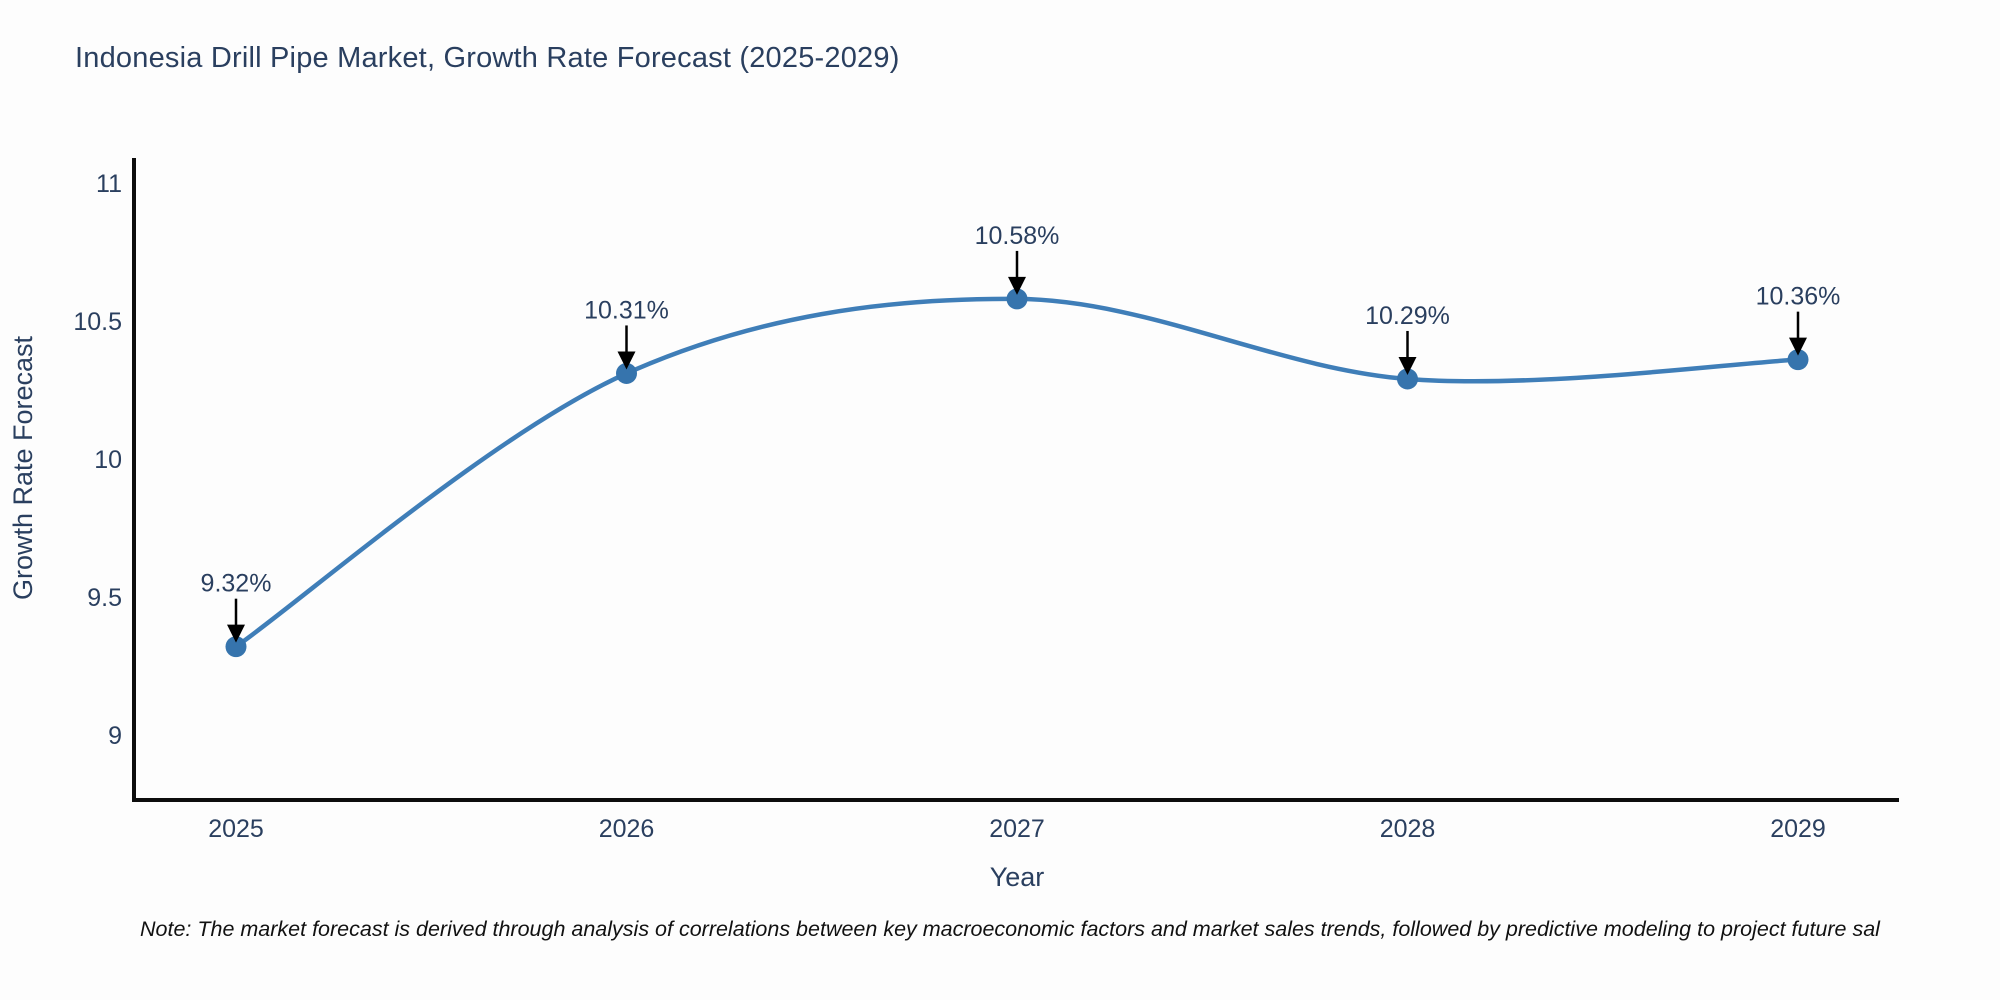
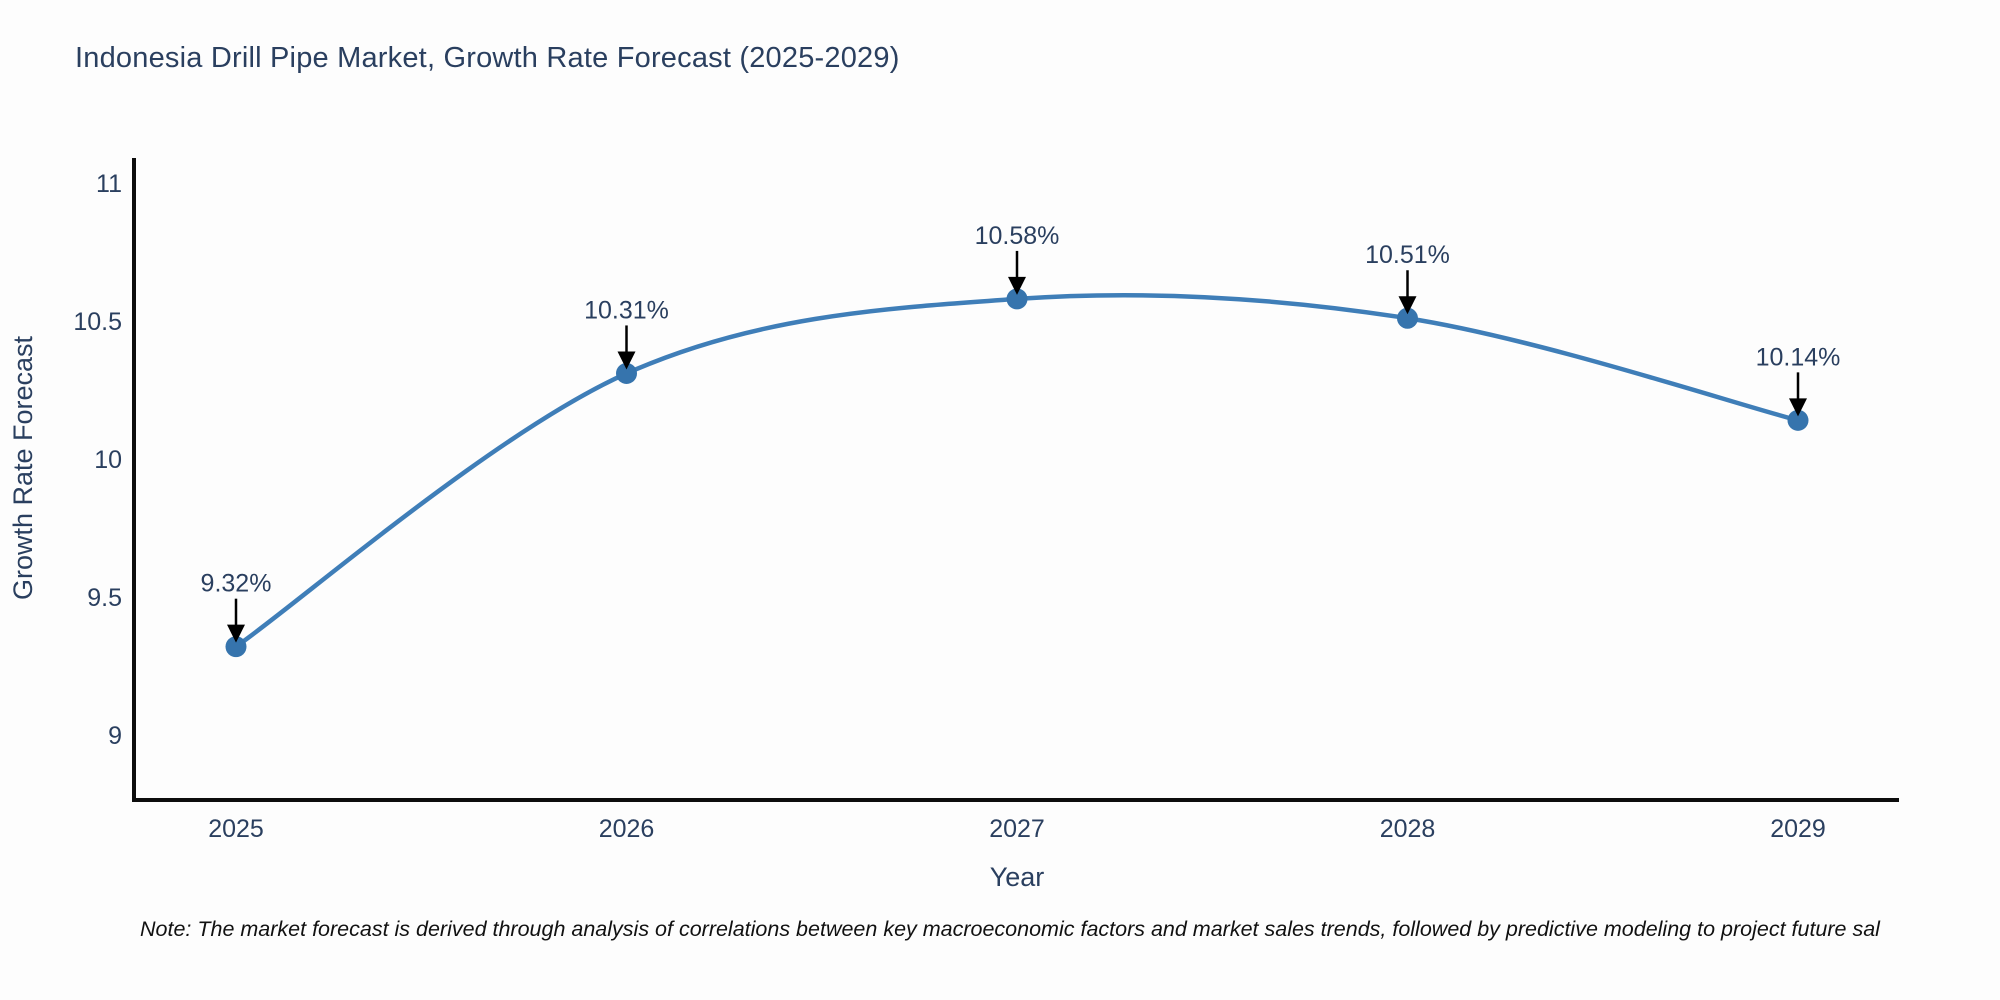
2028: 10.29% -> 10.51%
2029: 10.36% -> 10.14%
